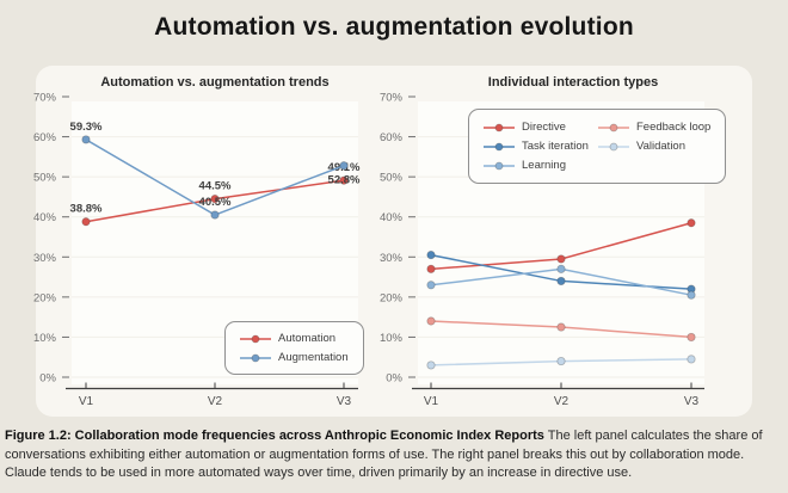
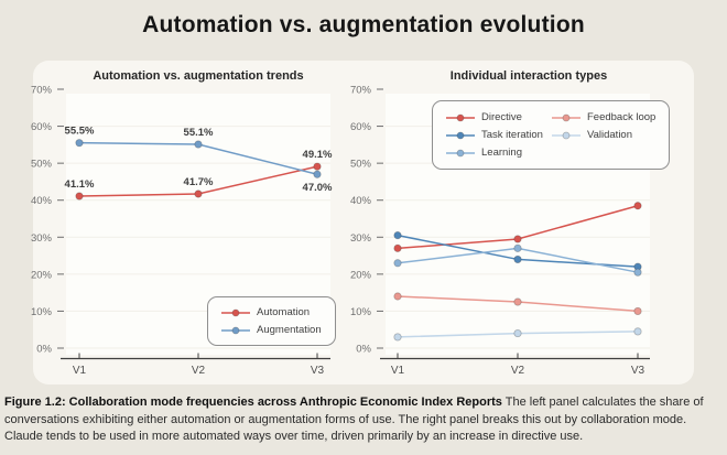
Automation vs. augmentation trends/Automation/V1: 38.8% -> 41.1%
Automation vs. augmentation trends/Augmentation/V1: 59.3% -> 55.5%
Automation vs. augmentation trends/Automation/V2: 44.5% -> 41.7%
Automation vs. augmentation trends/Augmentation/V2: 40.5% -> 55.1%
Automation vs. augmentation trends/Augmentation/V3: 52.8% -> 47.0%
